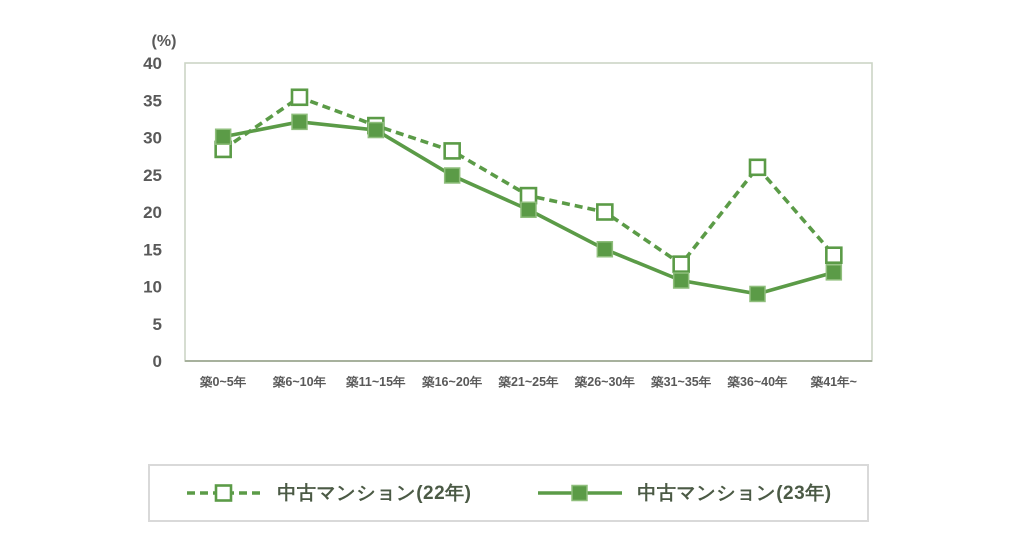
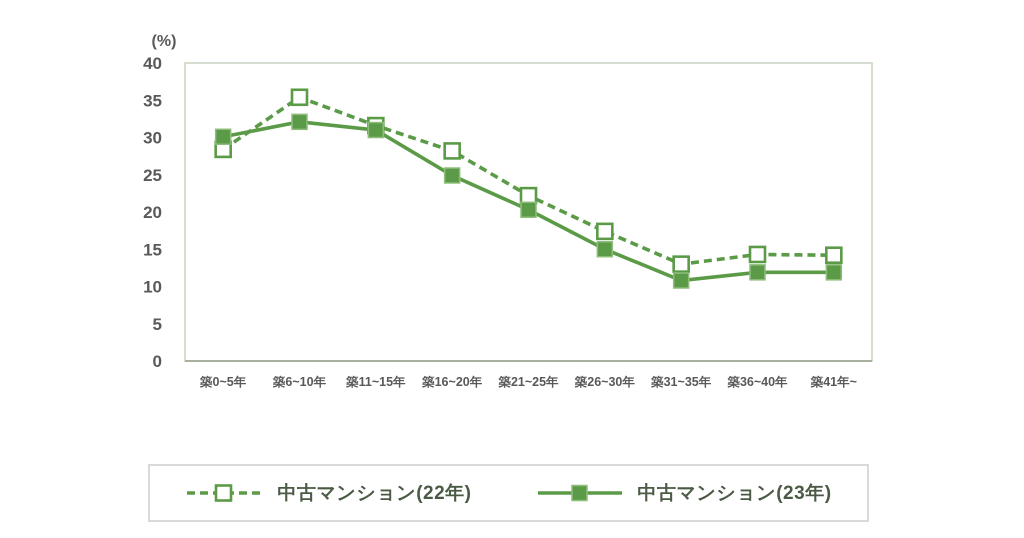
中古マンション(22年)/築26~30年: 20 -> 17
中古マンション(22年)/築36~40年: 26 -> 14
中古マンション(23年)/築36~40年: 9 -> 12
